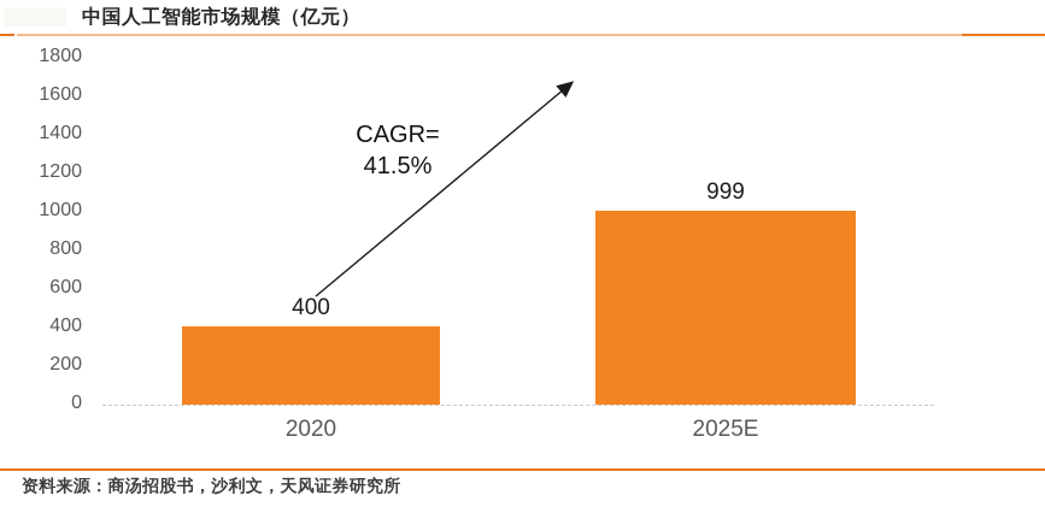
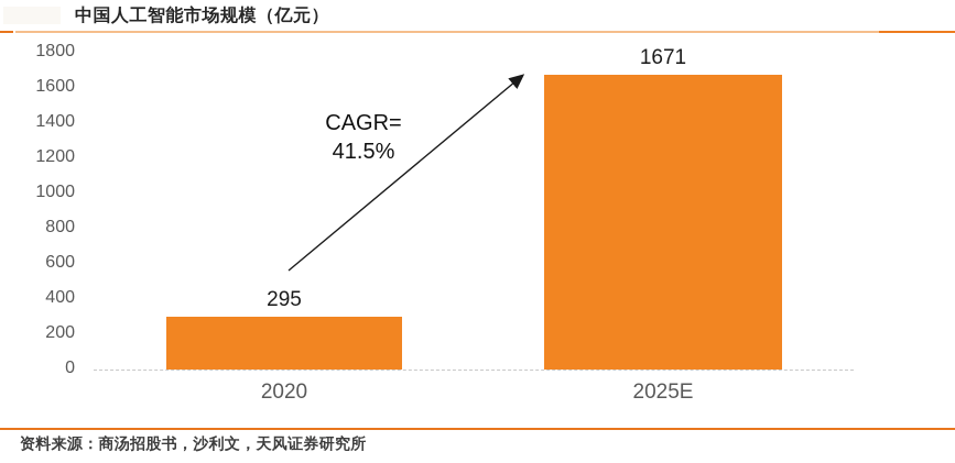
2020: 400 -> 295
2025E: 999 -> 1671
